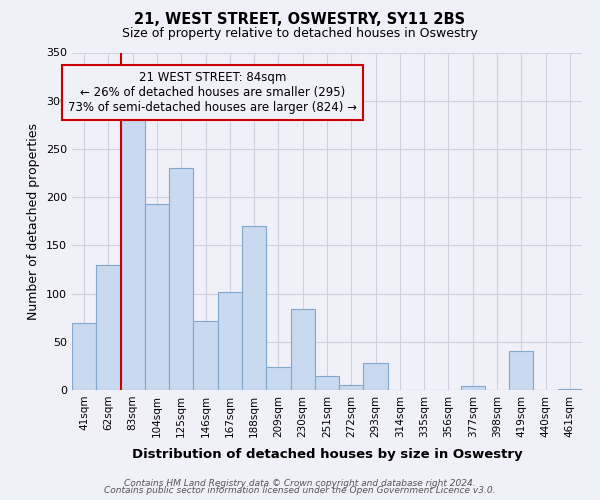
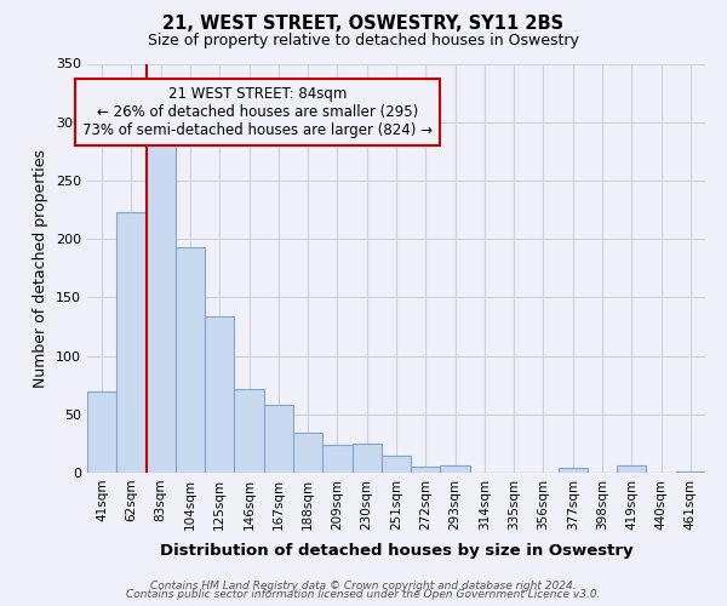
62sqm: 130 -> 223
125sqm: 230 -> 134
167sqm: 102 -> 58
188sqm: 170 -> 34
230sqm: 84 -> 25
293sqm: 28 -> 6
419sqm: 40 -> 6
